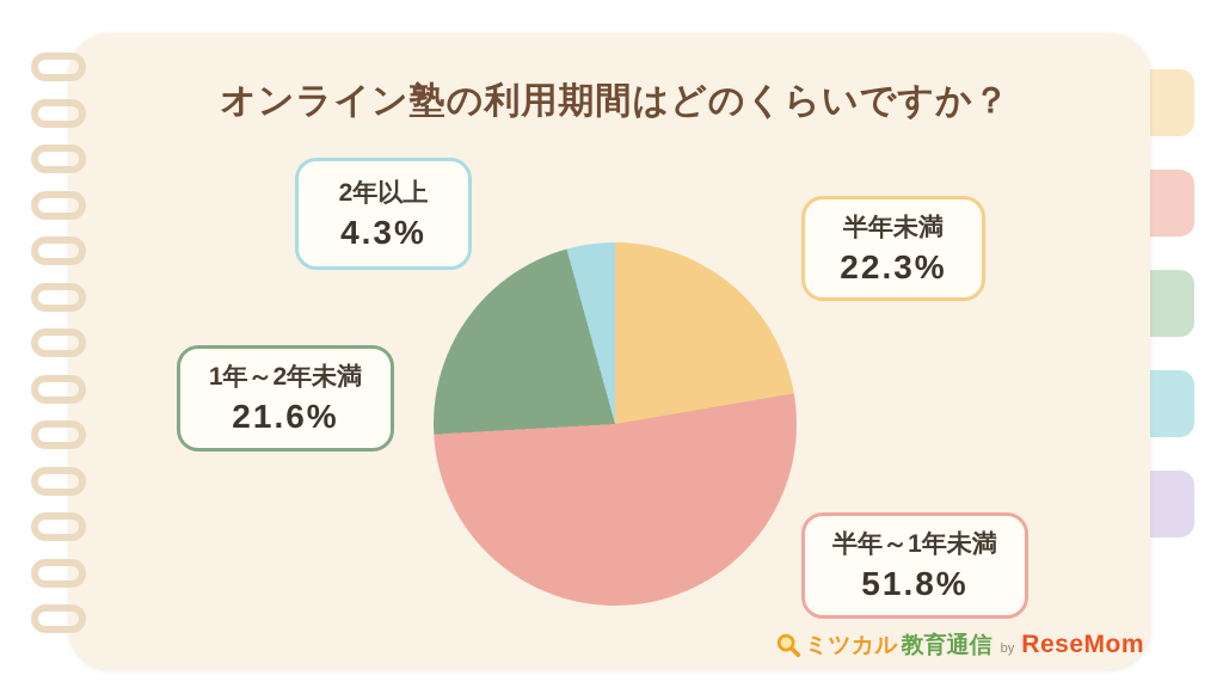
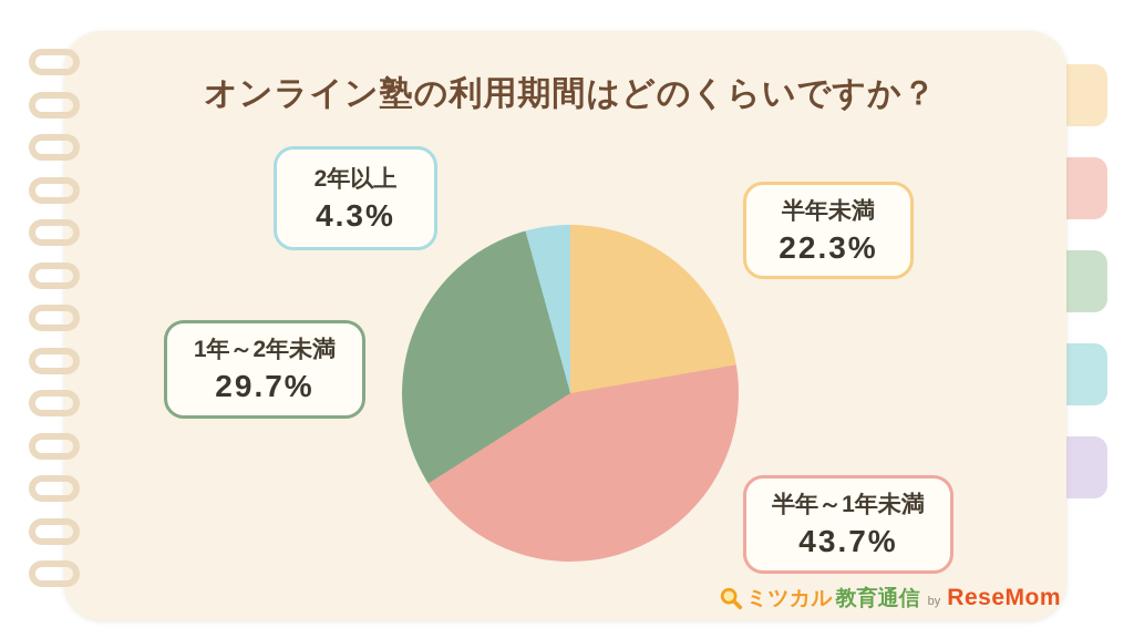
半年～1年未満: 51.8% -> 43.7%
1年～2年未満: 21.6% -> 29.7%
